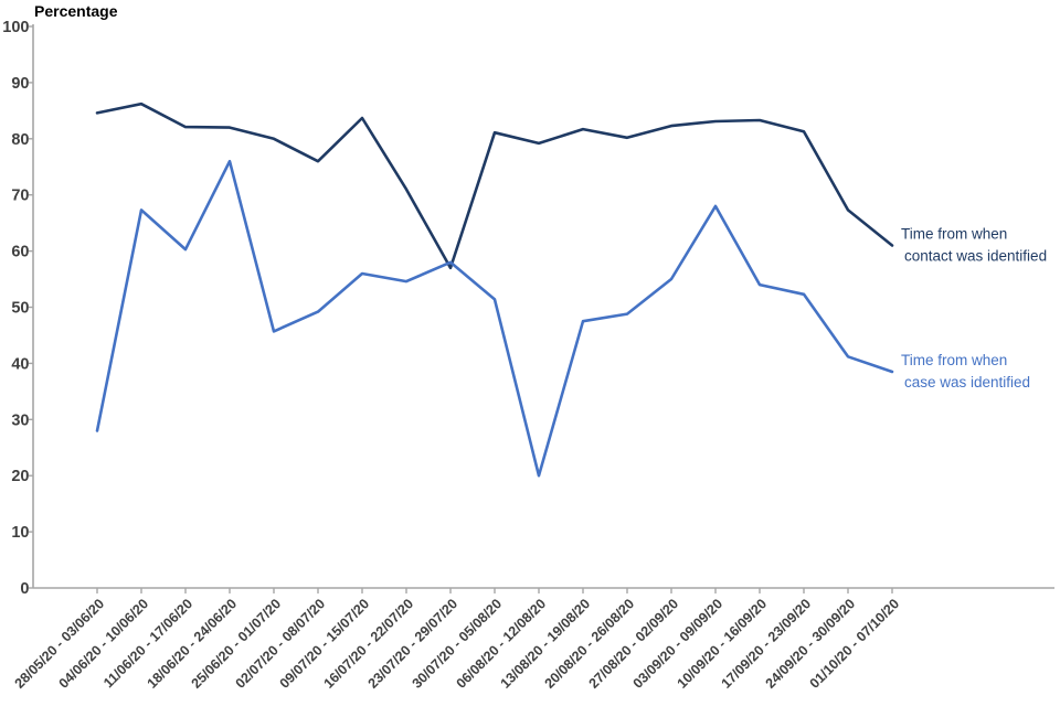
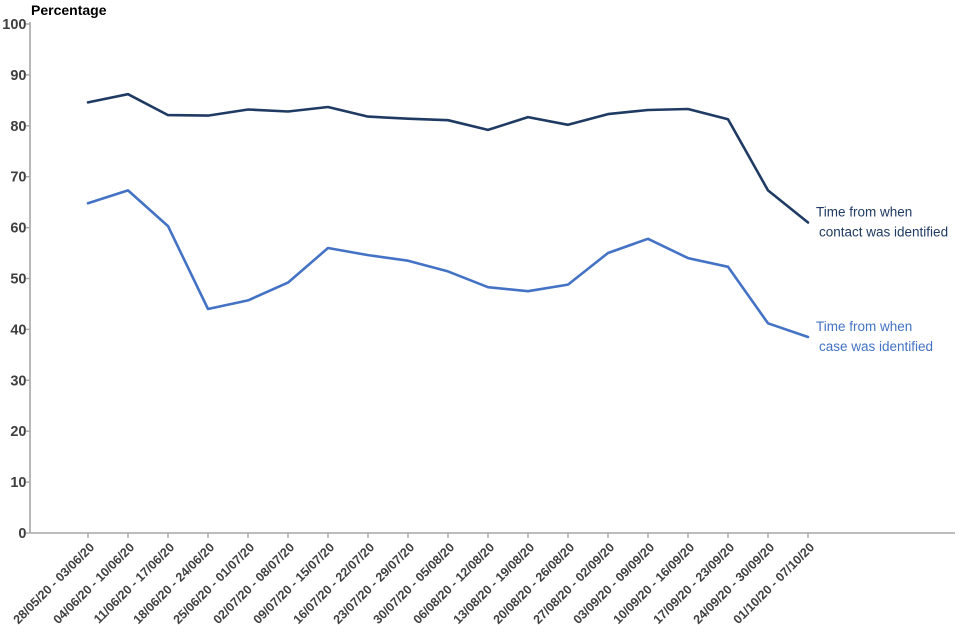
Time from when case was identified/28/05/20 - 03/06/20: 28 -> 65
Time from when case was identified/18/06/20 - 24/06/20: 76 -> 44
Time from when contact was identified/25/06/20 - 01/07/20: 80 -> 83
Time from when contact was identified/02/07/20 - 08/07/20: 76 -> 83
Time from when contact was identified/16/07/20 - 22/07/20: 71 -> 82
Time from when contact was identified/23/07/20 - 29/07/20: 57 -> 81
Time from when case was identified/23/07/20 - 29/07/20: 58 -> 54
Time from when case was identified/06/08/20 - 12/08/20: 20 -> 48
Time from when case was identified/03/09/20 - 09/09/20: 68 -> 58
